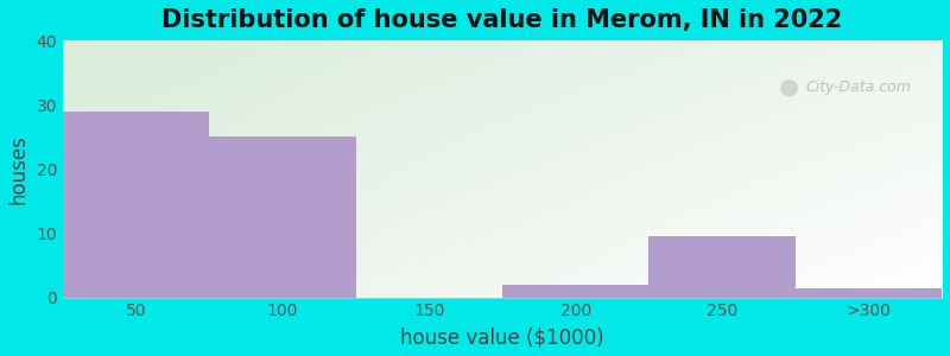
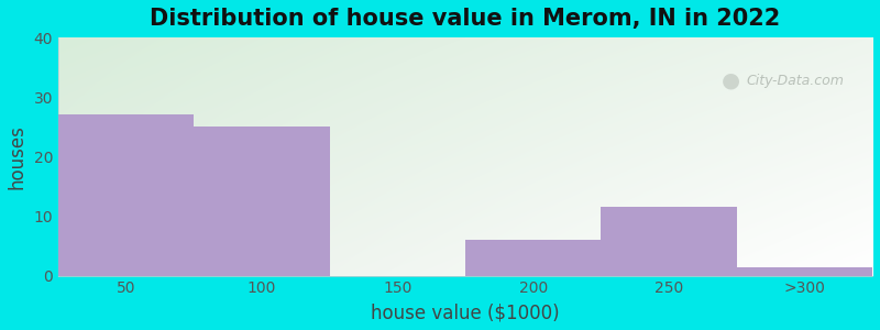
50: 29.0 -> 27.0
200: 2.0 -> 6.0
250: 9.5 -> 11.6
